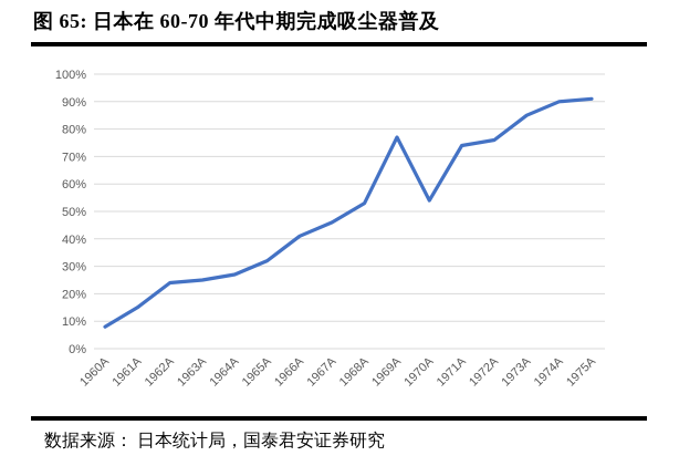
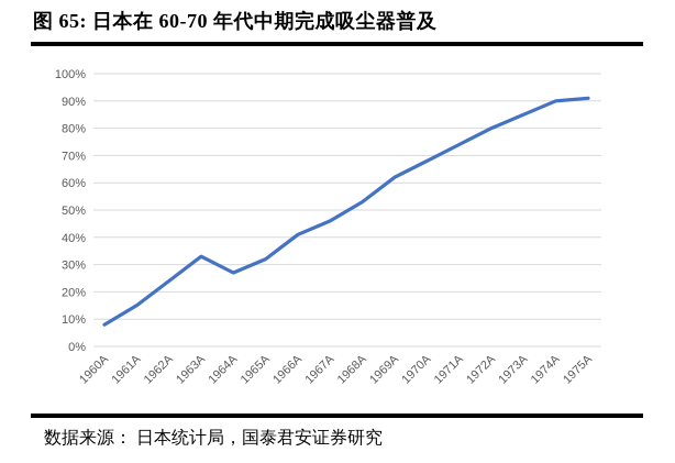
1963A: 25% -> 33%
1969A: 77% -> 62%
1970A: 54% -> 68%
1972A: 76% -> 80%
